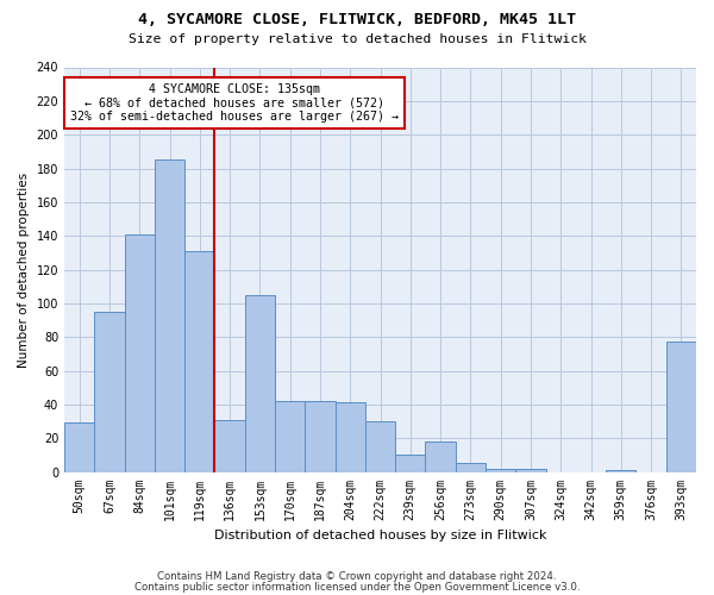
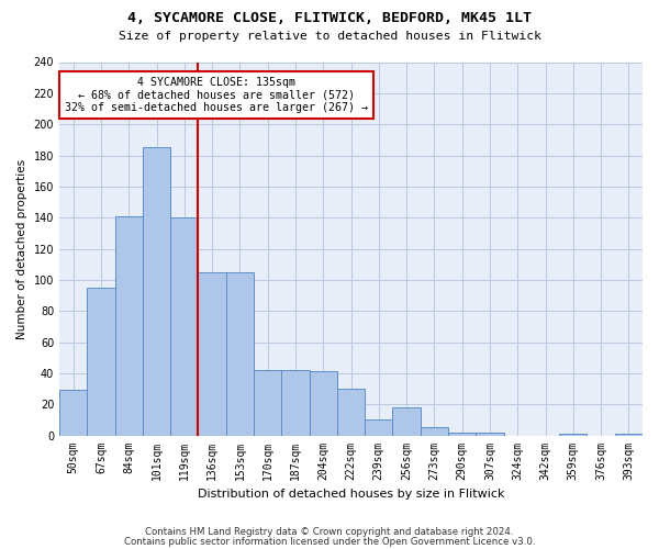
119sqm: 131 -> 140
136sqm: 31 -> 105
393sqm: 77 -> 1
